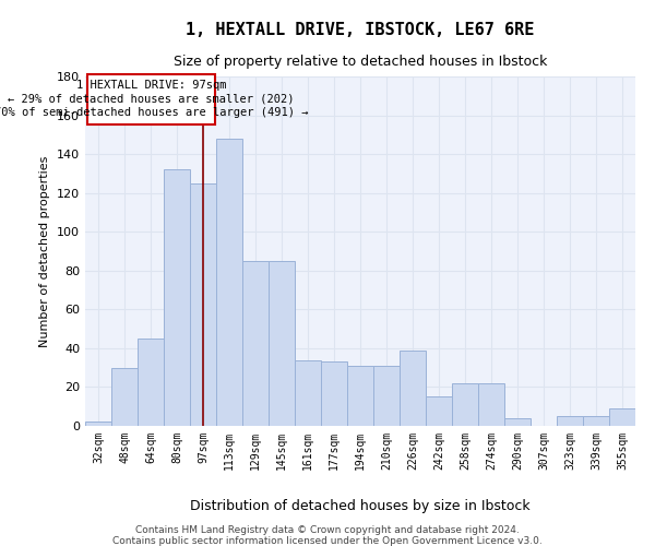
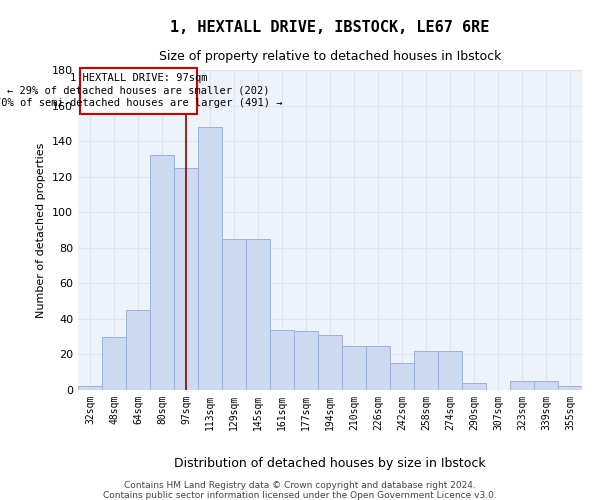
210sqm: 31 -> 25
226sqm: 39 -> 25
355sqm: 9 -> 2
